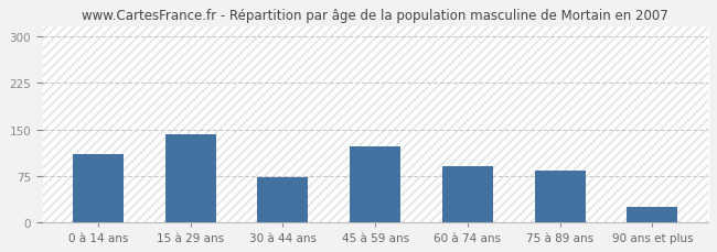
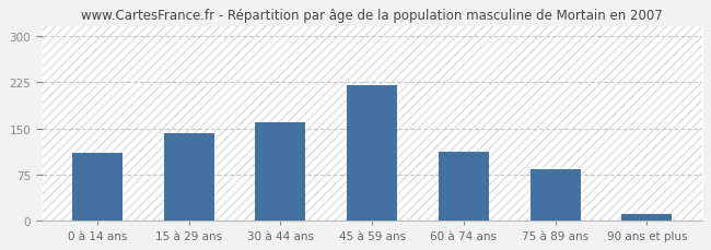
30 à 44 ans: 74 -> 160
45 à 59 ans: 122 -> 220
60 à 74 ans: 90 -> 112
90 ans et plus: 26 -> 12
